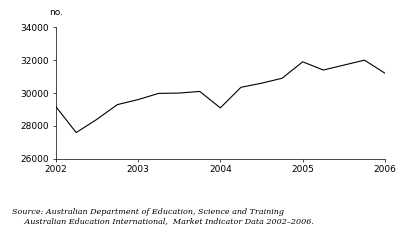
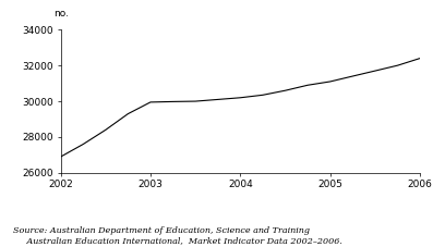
2002: 29200 -> 26900
2003: 29600 -> 30000
2004: 29100 -> 30200
2005: 31900 -> 31100
2006: 31200 -> 32400
